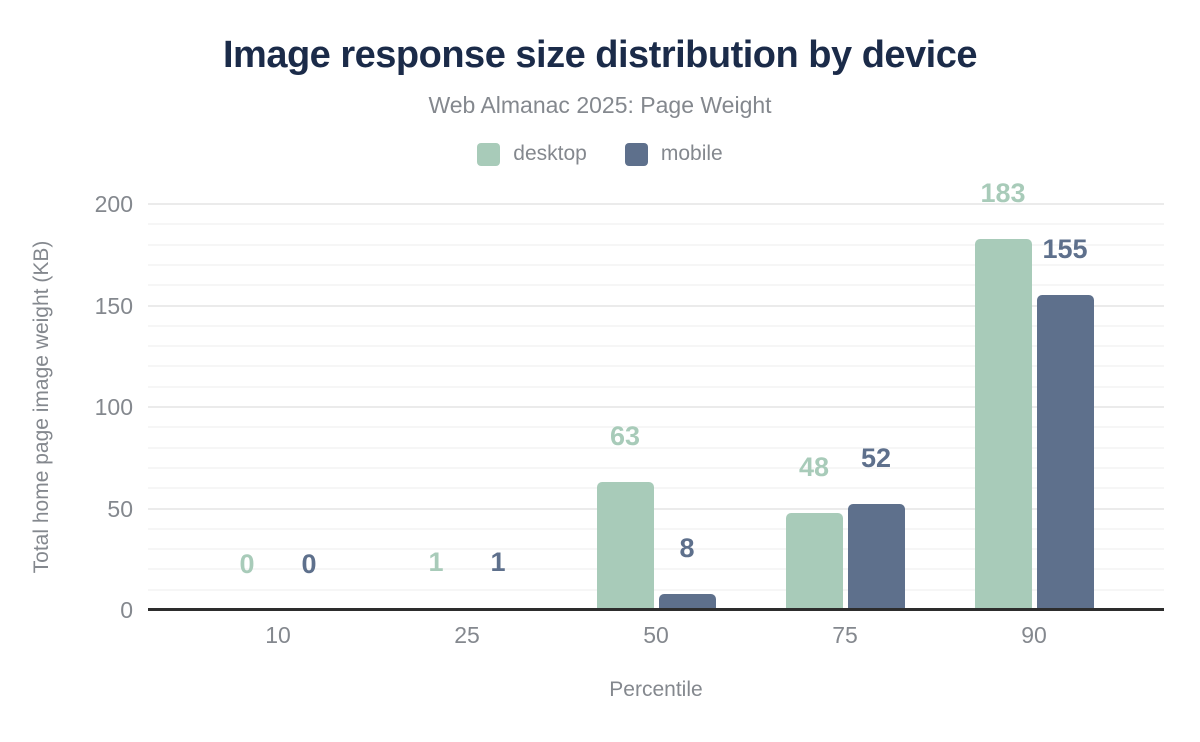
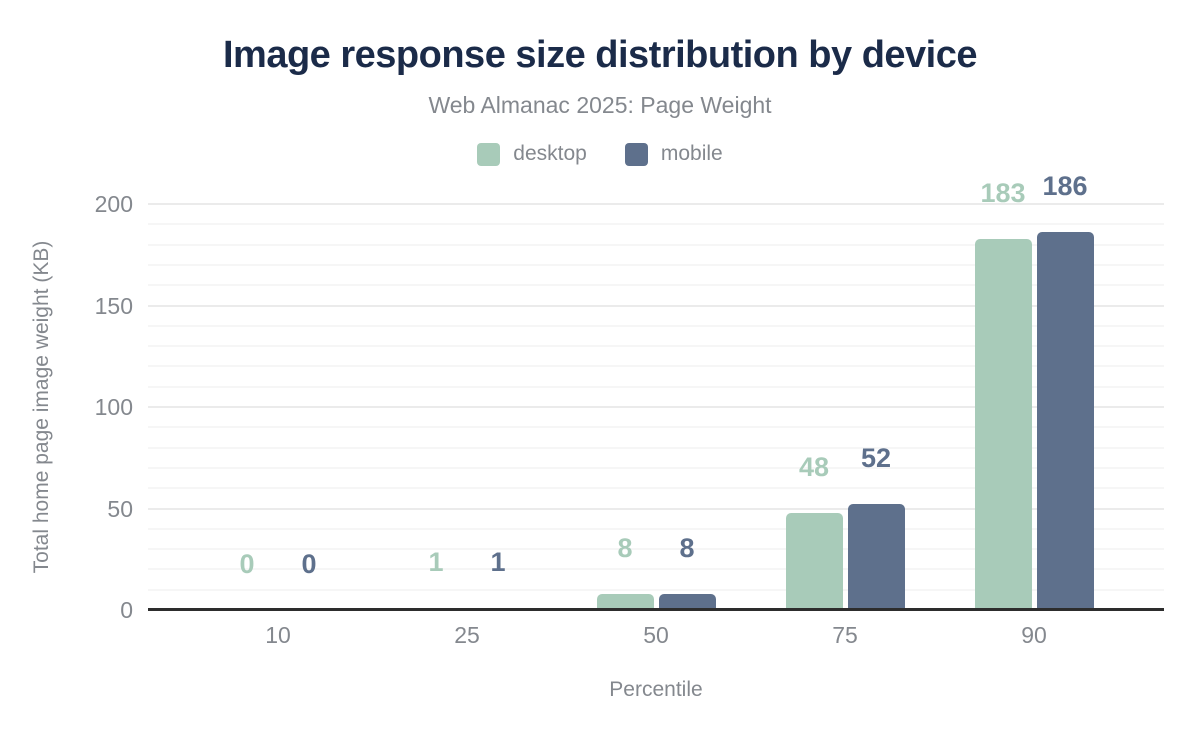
desktop/50: 63 -> 8
mobile/90: 155 -> 186
